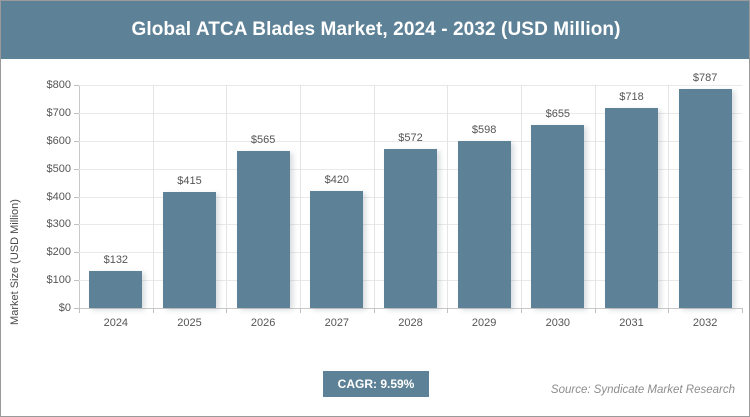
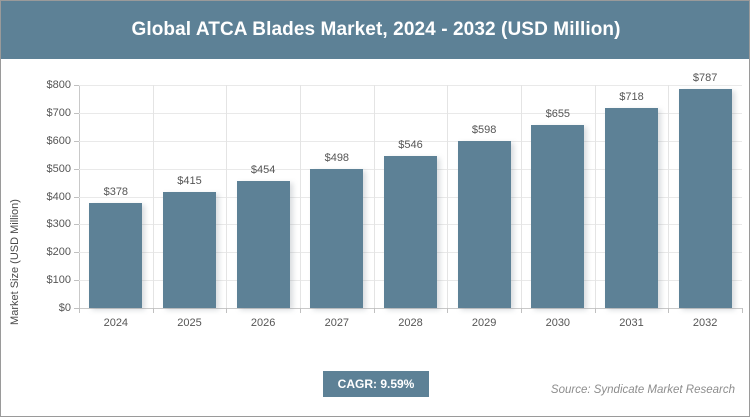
2024: $132 -> $378
2026: $565 -> $454
2027: $420 -> $498
2028: $572 -> $546
